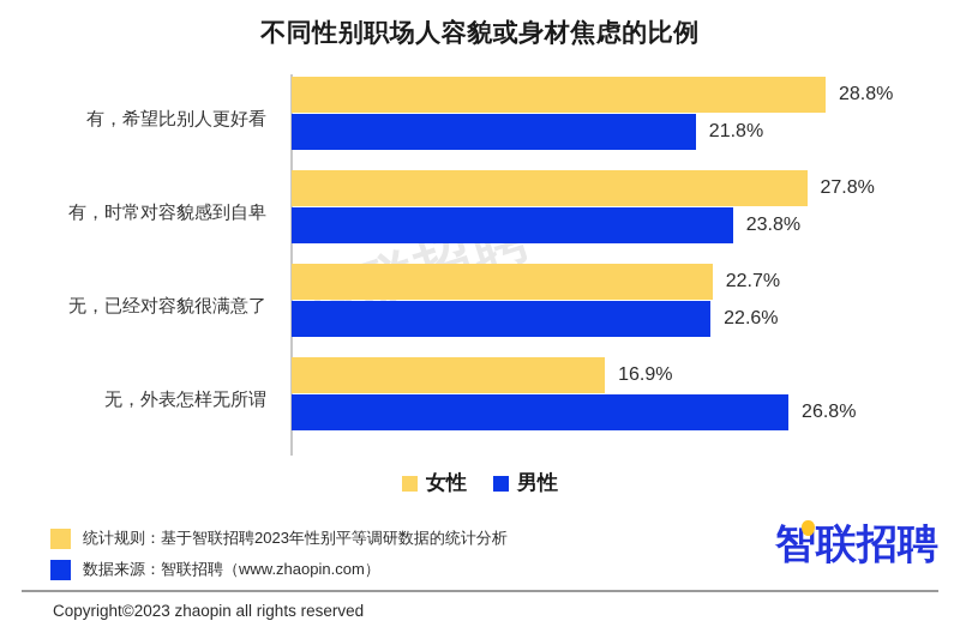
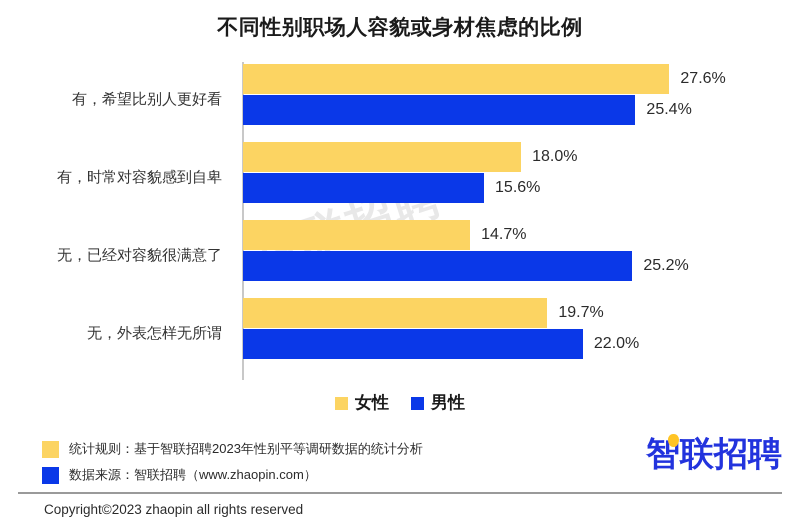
女性/有，希望比别人更好看: 28.8% -> 27.6%
男性/有，希望比别人更好看: 21.8% -> 25.4%
女性/有，时常对容貌感到自卑: 27.8% -> 18.0%
男性/有，时常对容貌感到自卑: 23.8% -> 15.6%
女性/无，已经对容貌很满意了: 22.7% -> 14.7%
男性/无，已经对容貌很满意了: 22.6% -> 25.2%
女性/无，外表怎样无所谓: 16.9% -> 19.7%
男性/无，外表怎样无所谓: 26.8% -> 22.0%
